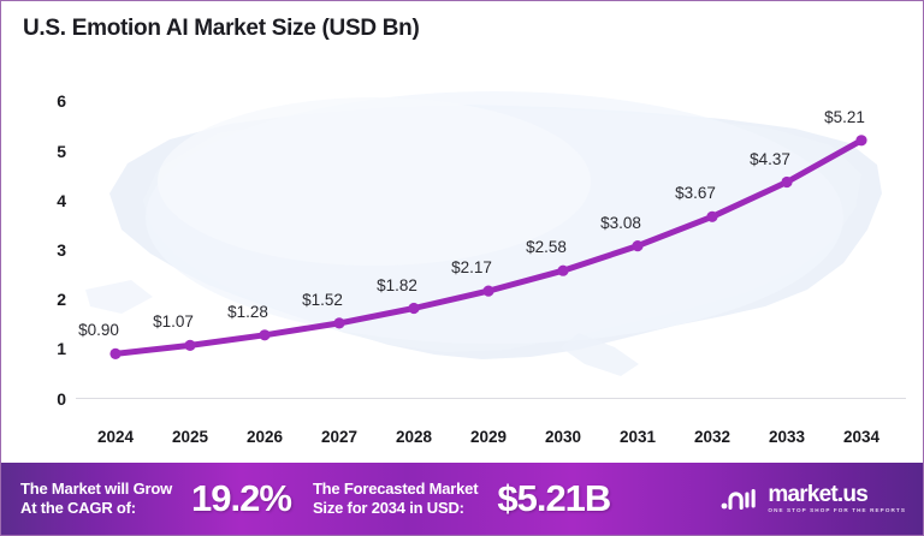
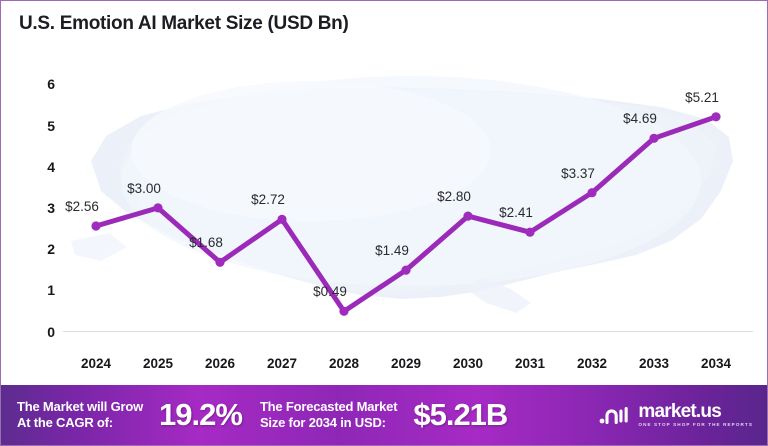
2024: $0.90 -> $2.56
2025: $1.07 -> $3.00
2026: $1.28 -> $1.68
2027: $1.52 -> $2.72
2028: $1.82 -> $0.49
2029: $2.17 -> $1.49
2030: $2.58 -> $2.80
2031: $3.08 -> $2.41
2032: $3.67 -> $3.37
2033: $4.37 -> $4.69
